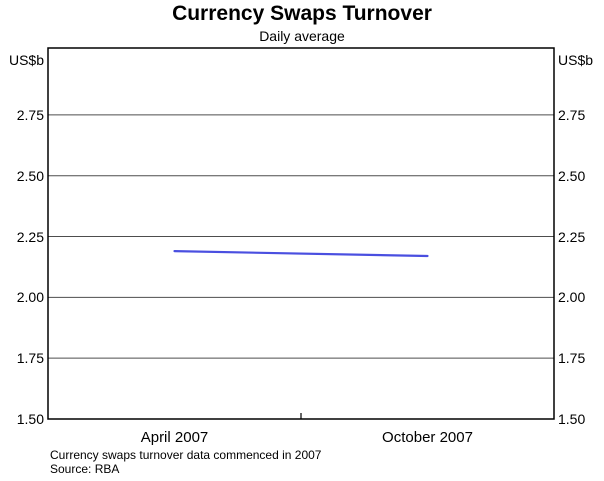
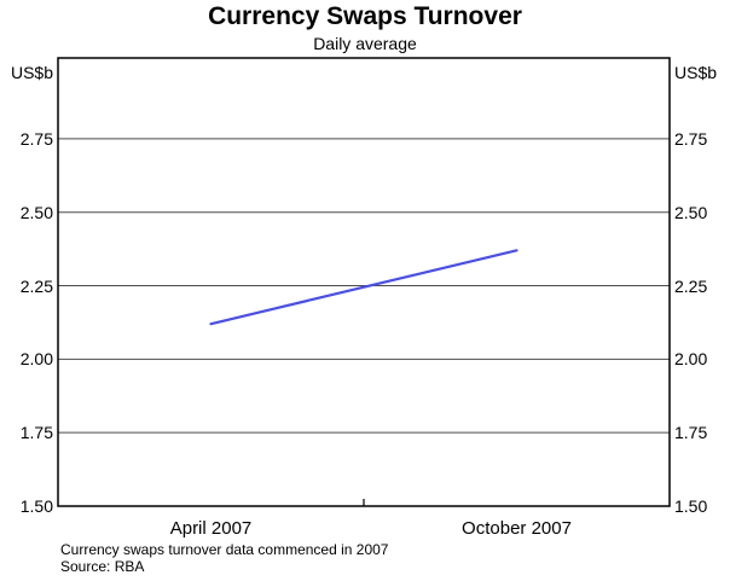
April 2007: 2.19 -> 2.12
October 2007: 2.17 -> 2.37
